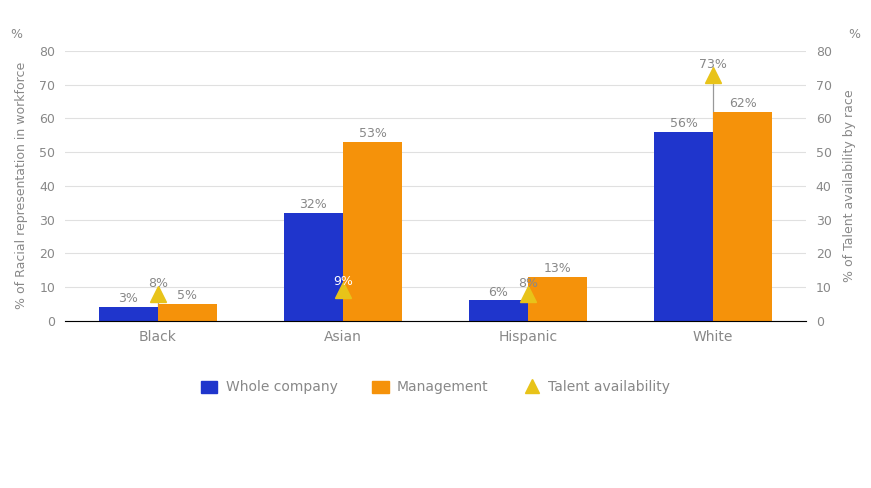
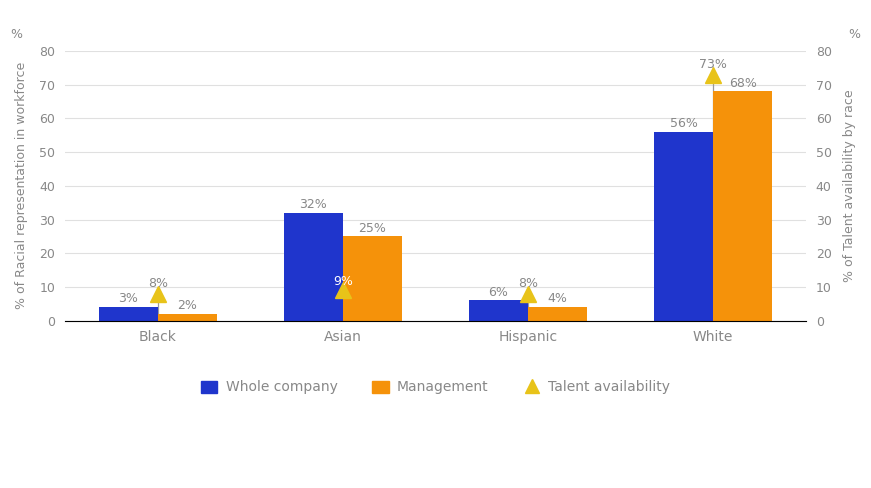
Management/Black: 5% -> 2%
Management/Asian: 53% -> 25%
Management/Hispanic: 13% -> 4%
Management/White: 62% -> 68%
